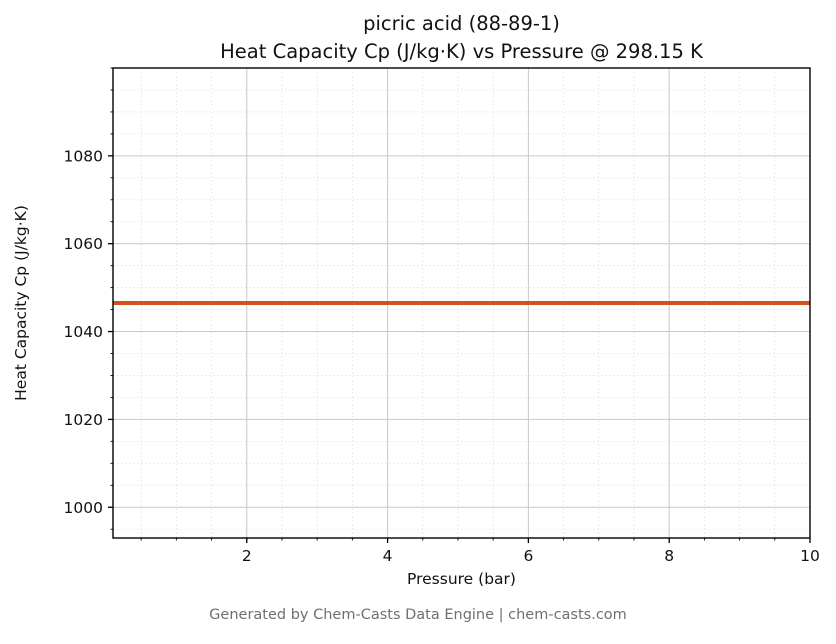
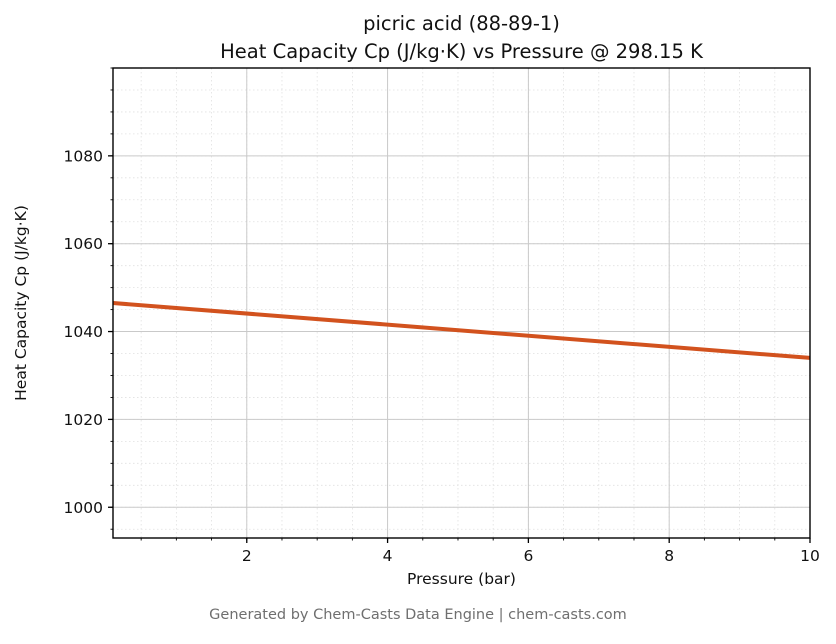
10: 1046 -> 1034
